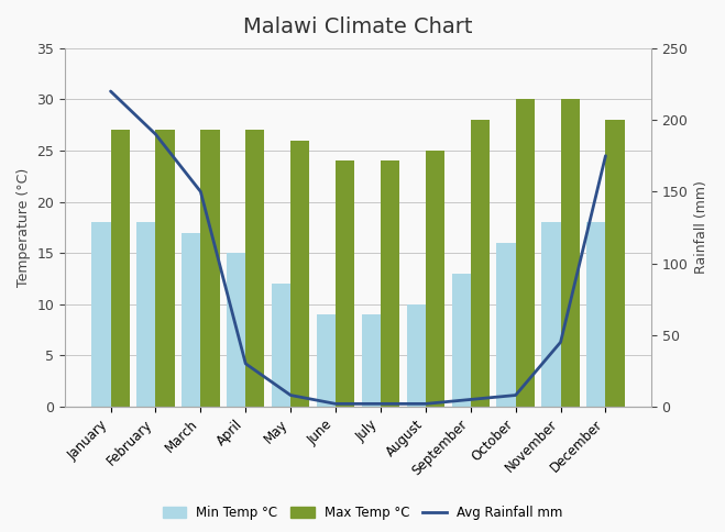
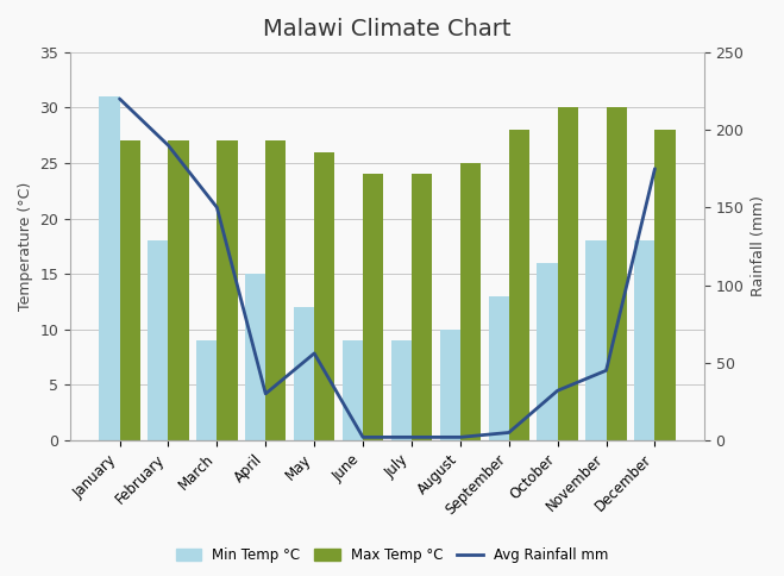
Min Temp °C/January: 18 -> 31
Min Temp °C/March: 17 -> 9
Avg Rainfall mm/May: 8 -> 56
Avg Rainfall mm/October: 8 -> 32
